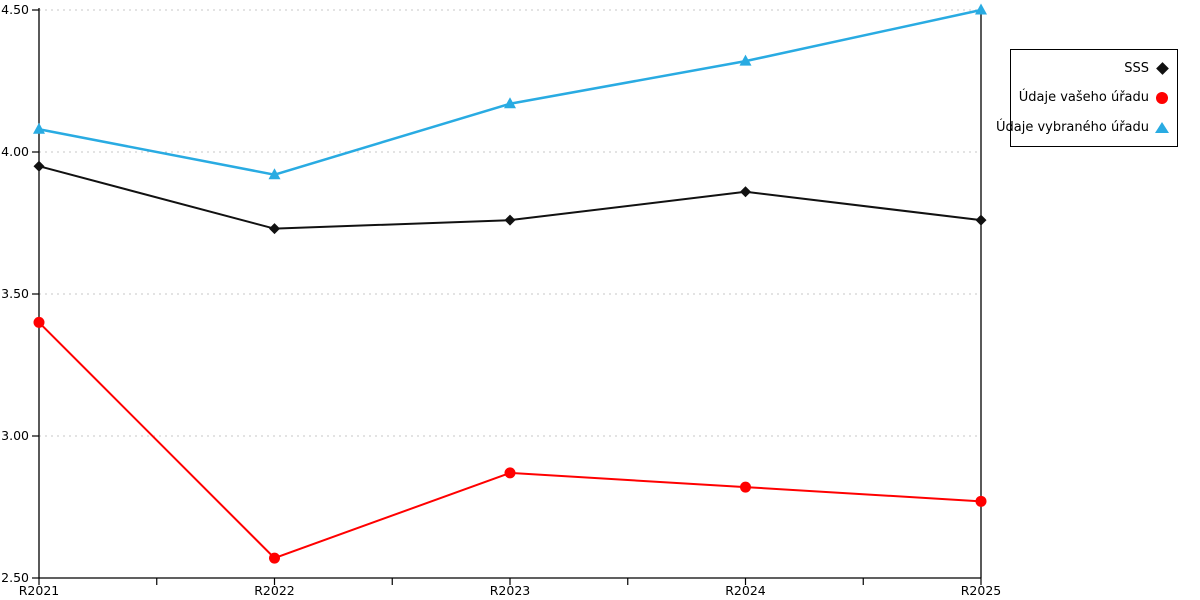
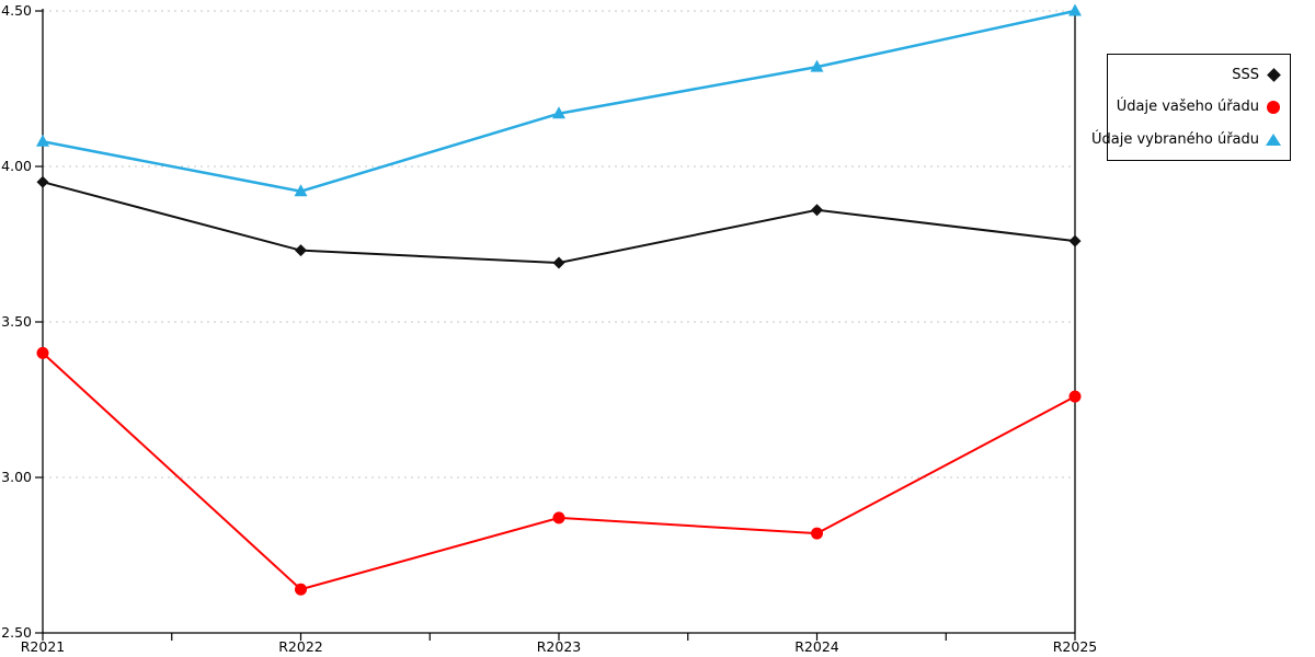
Údaje vašeho úřadu/R2022: 2.57 -> 2.64
SSS/R2023: 3.76 -> 3.69
Údaje vašeho úřadu/R2025: 2.77 -> 3.26
